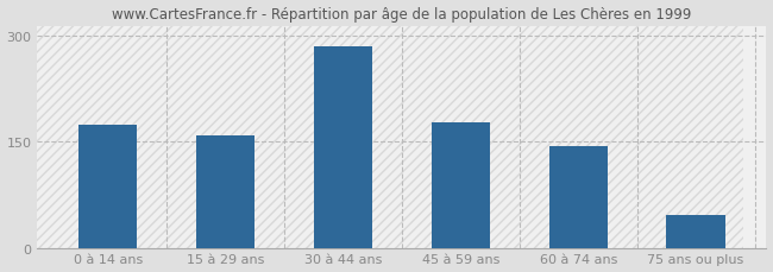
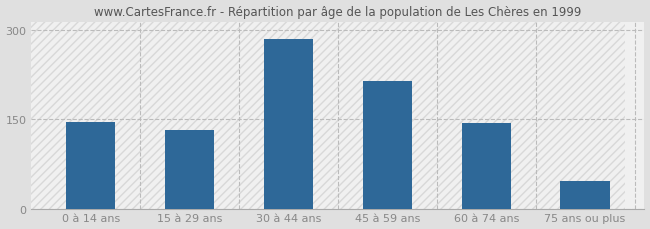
0 à 14 ans: 175 -> 146
15 à 29 ans: 160 -> 132
45 à 59 ans: 178 -> 214
